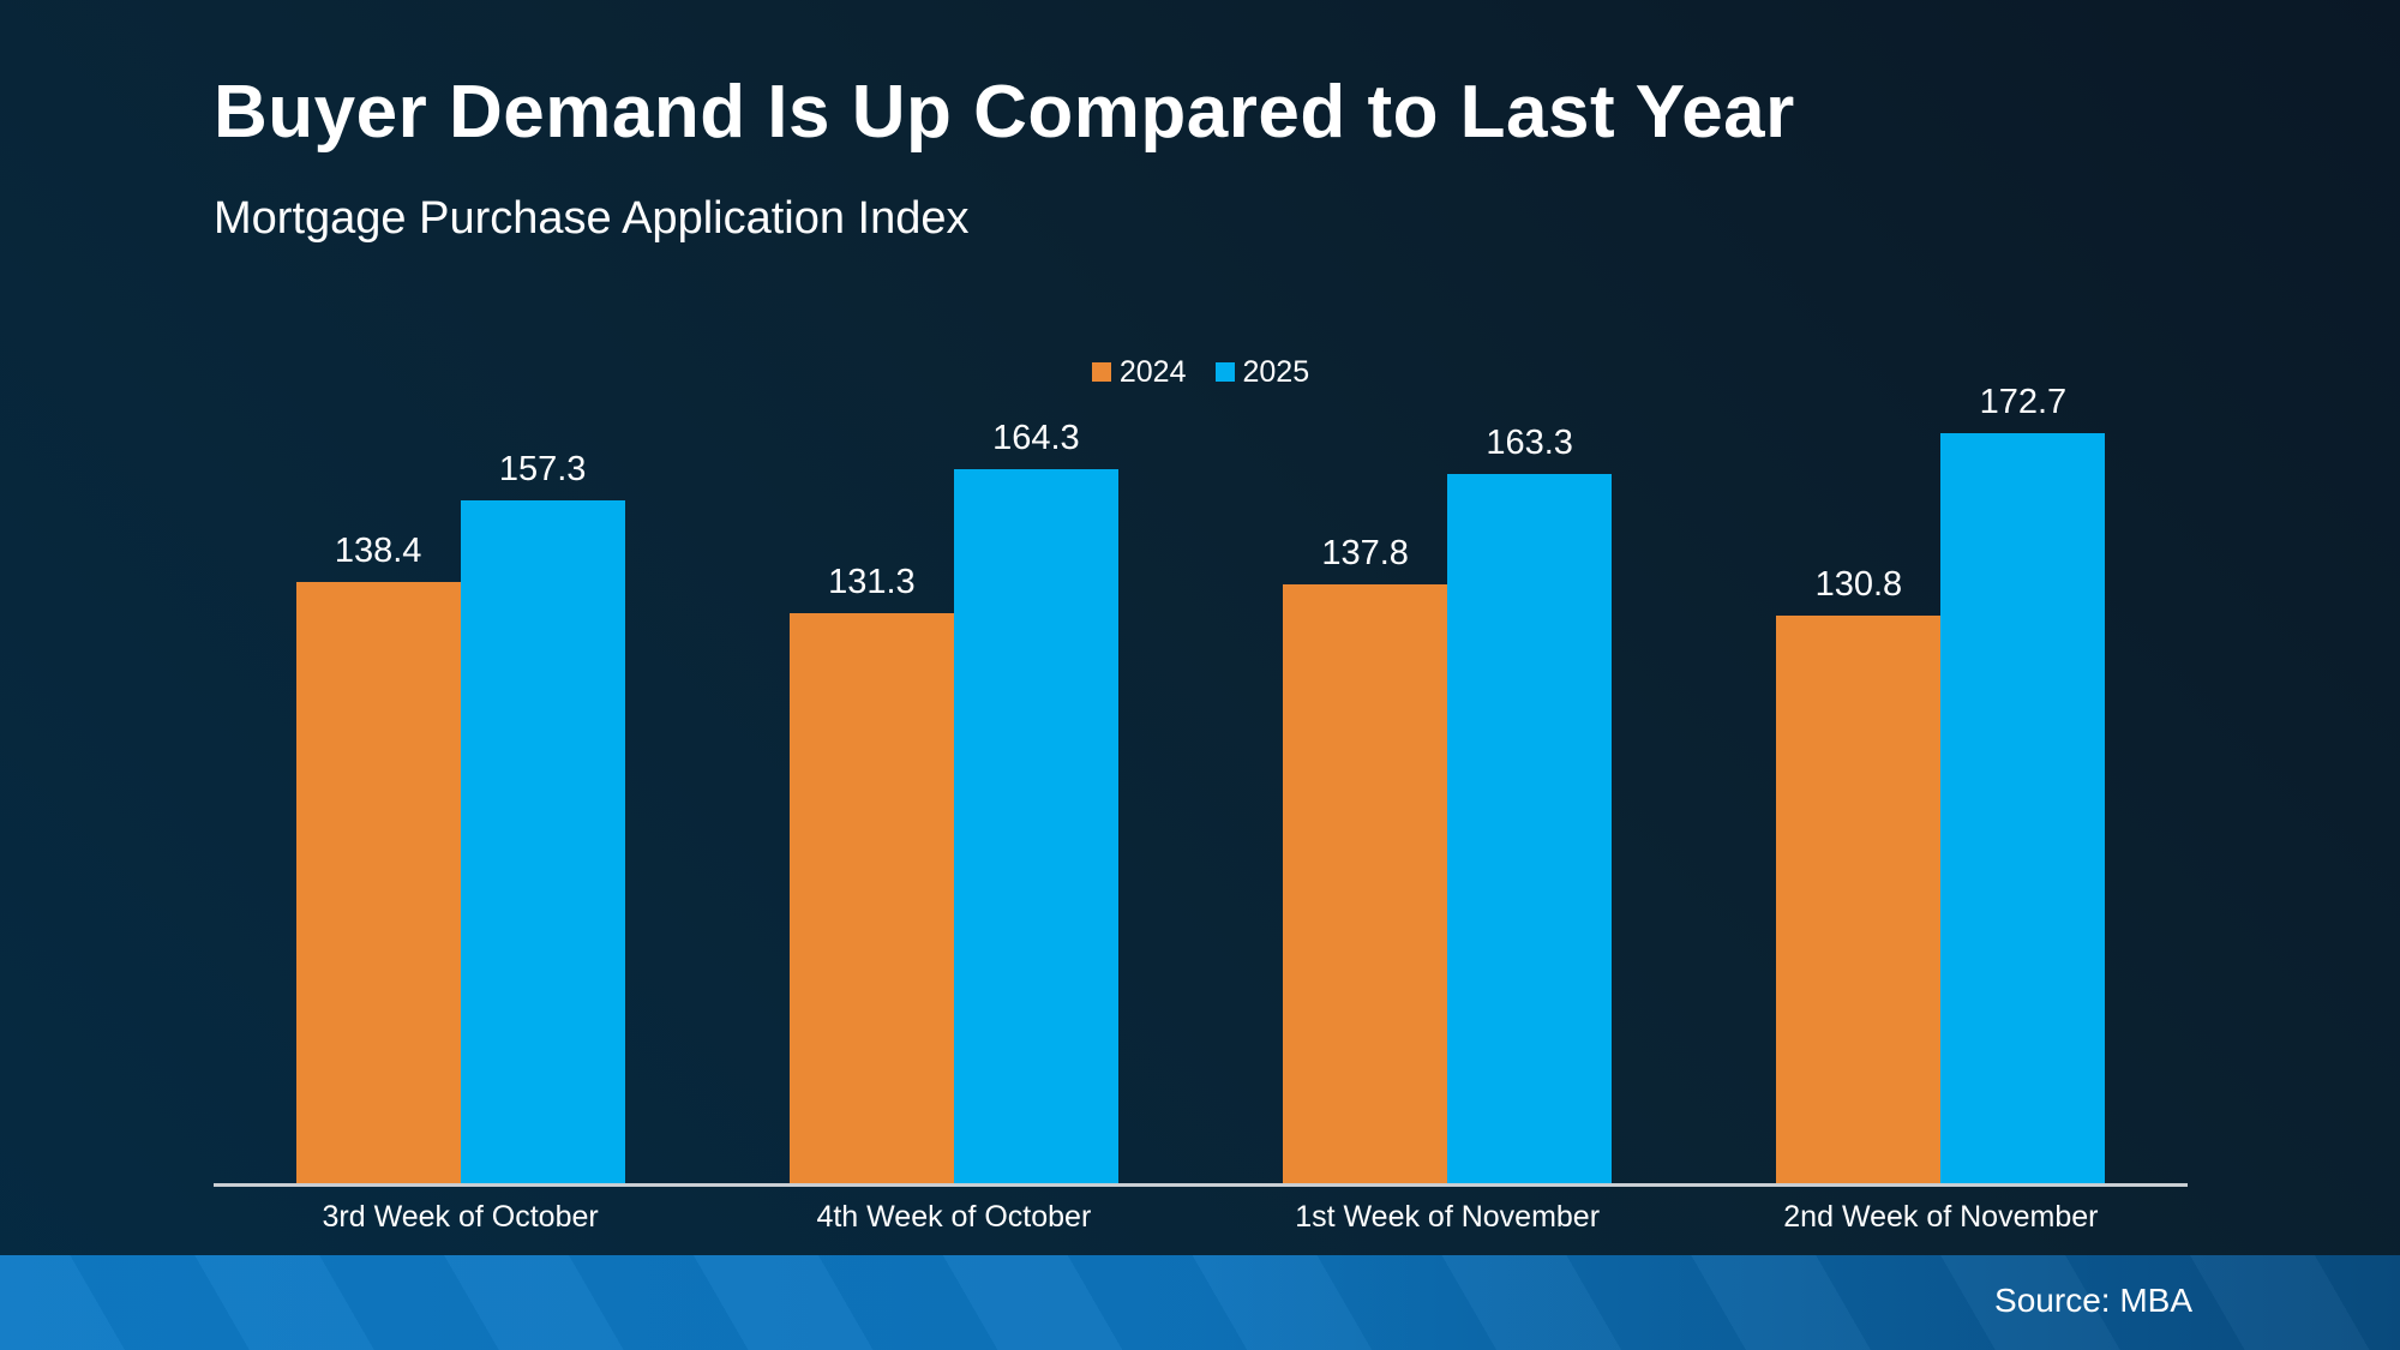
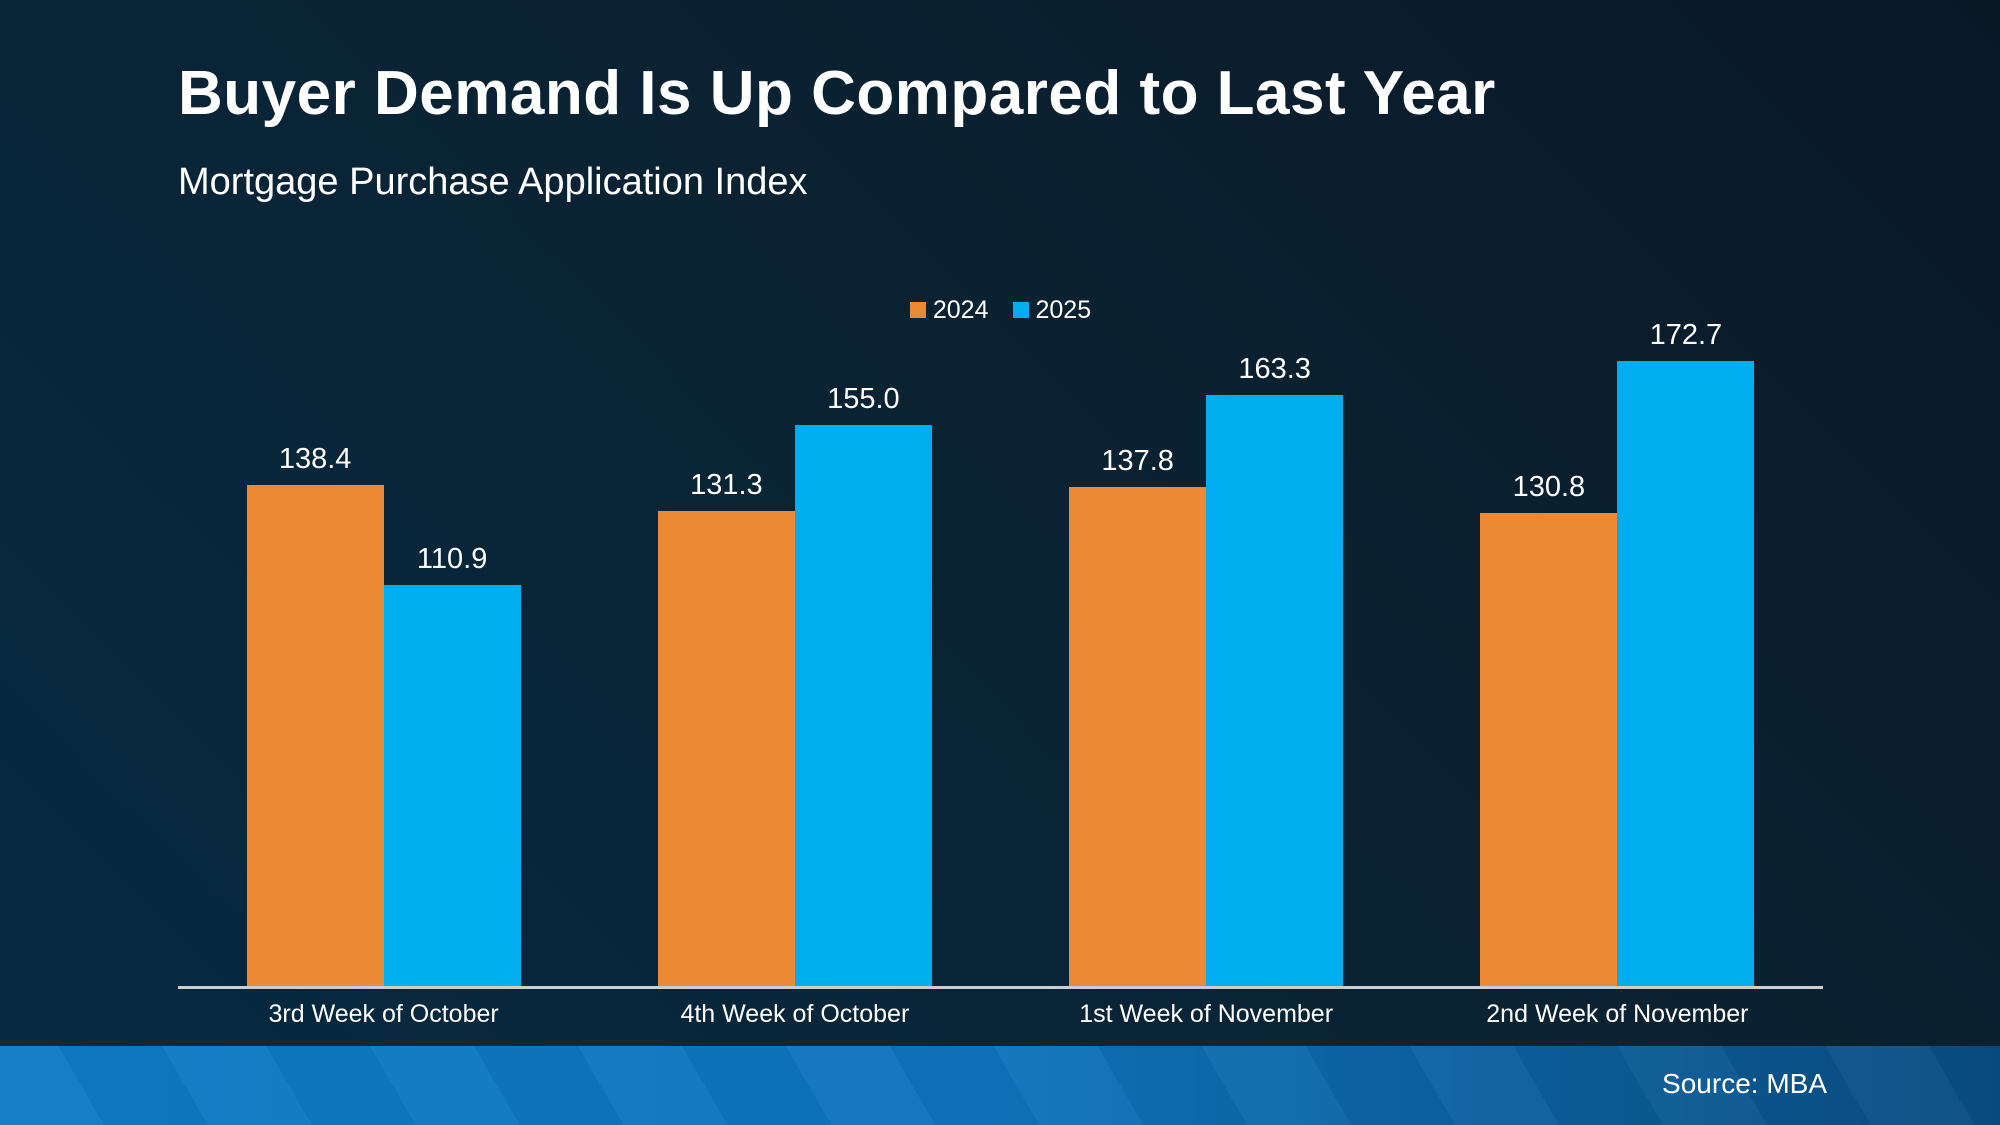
2025/3rd Week of October: 157.3 -> 110.9
2025/4th Week of October: 164.3 -> 155.0
